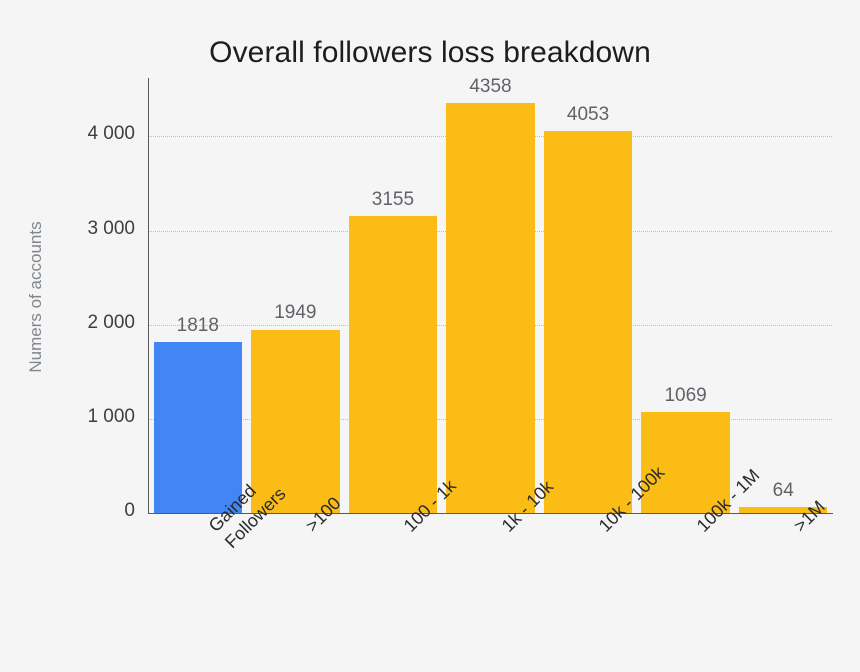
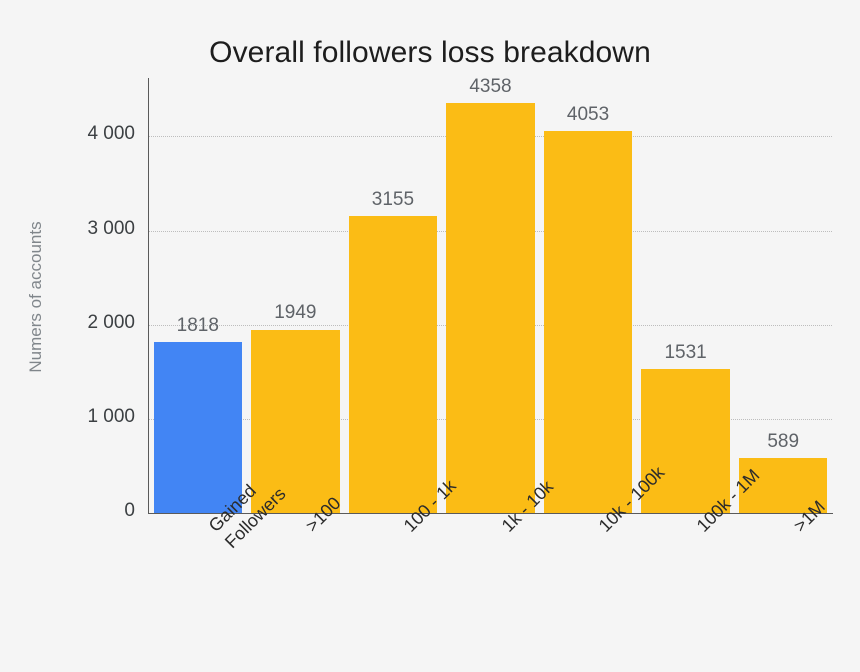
100k - 1M: 1069 -> 1531
>1M: 64 -> 589
